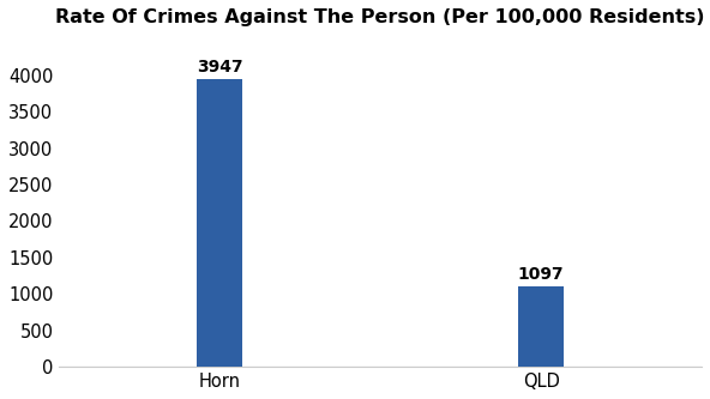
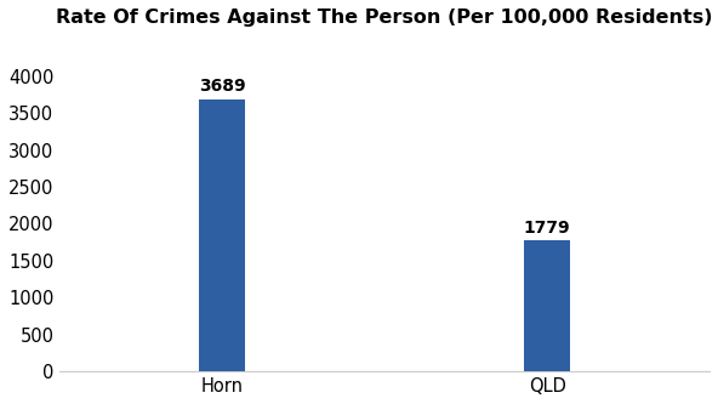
Horn: 3947 -> 3689
QLD: 1097 -> 1779
